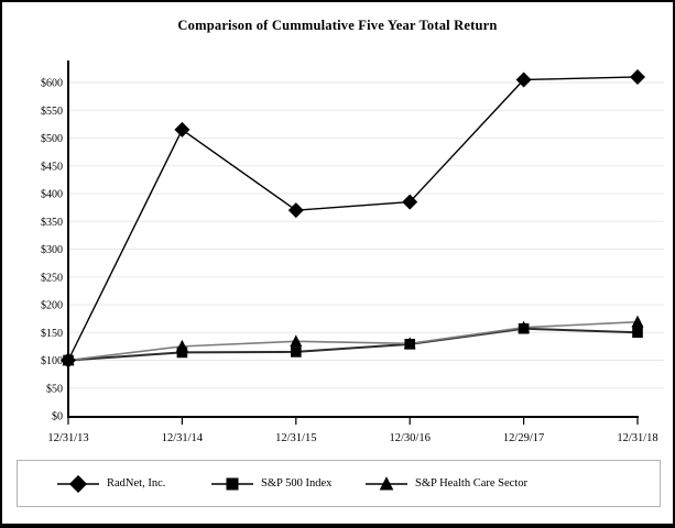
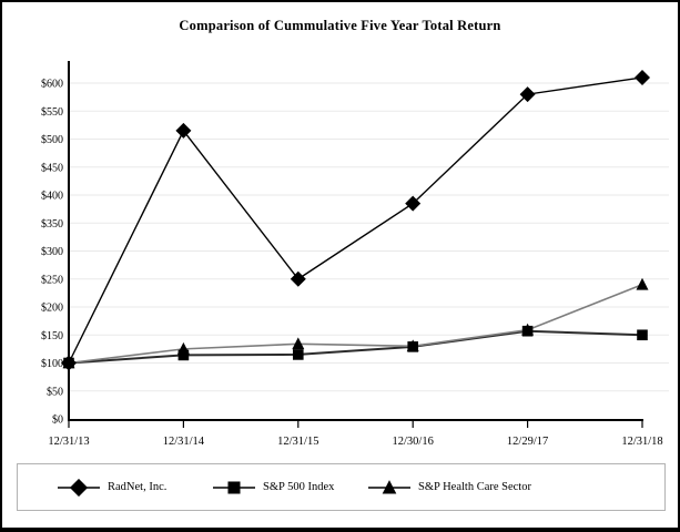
RadNet, Inc./12/31/15: $370 -> $250
RadNet, Inc./12/29/17: $600 -> $580
S&P Health Care Sector/12/31/18: $170 -> $240
